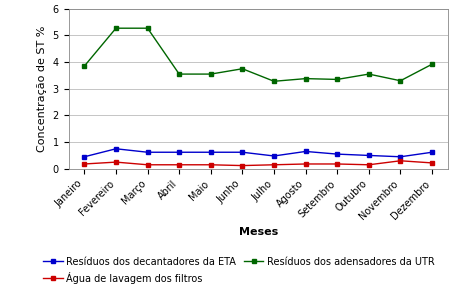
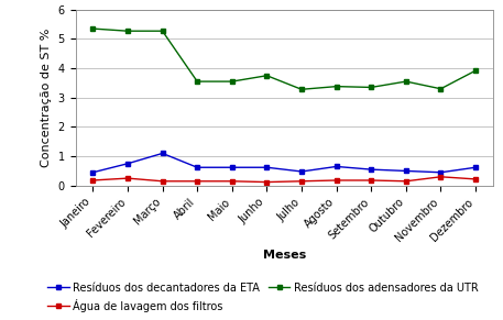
Resíduos dos adensadores da UTR/Janeiro: 3.85 -> 5.35
Resíduos dos decantadores da ETA/Março: 0.62 -> 1.10
